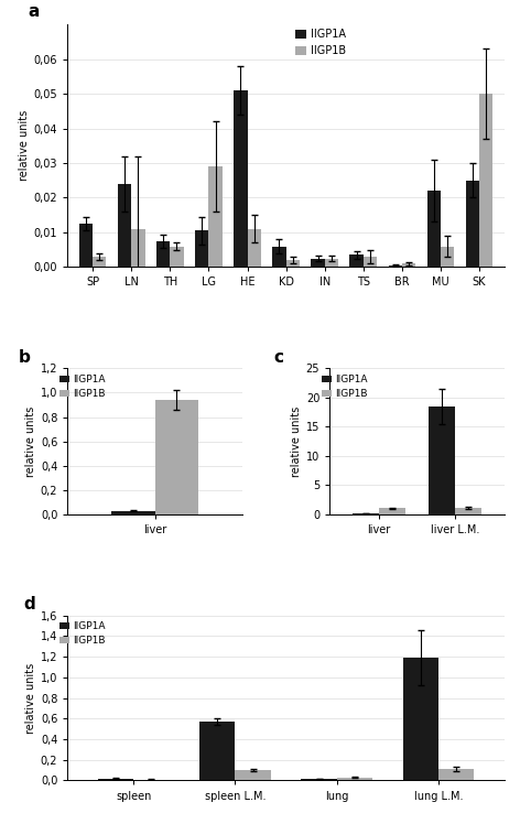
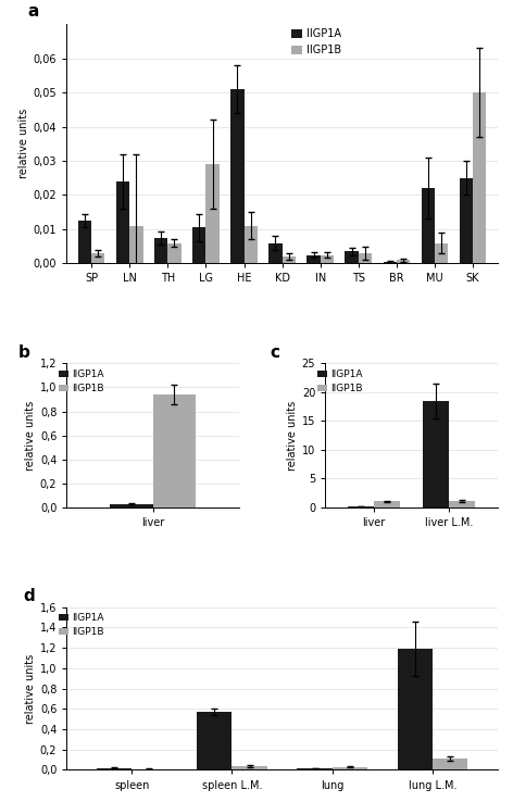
IIGP1B/spleen L.M.: 0,10 -> 0,04
